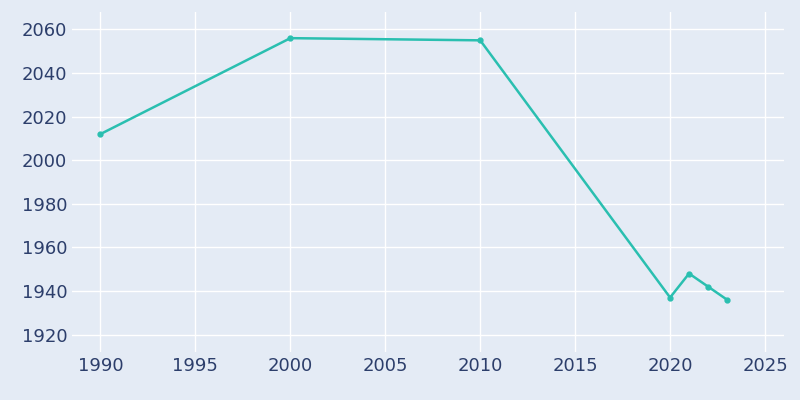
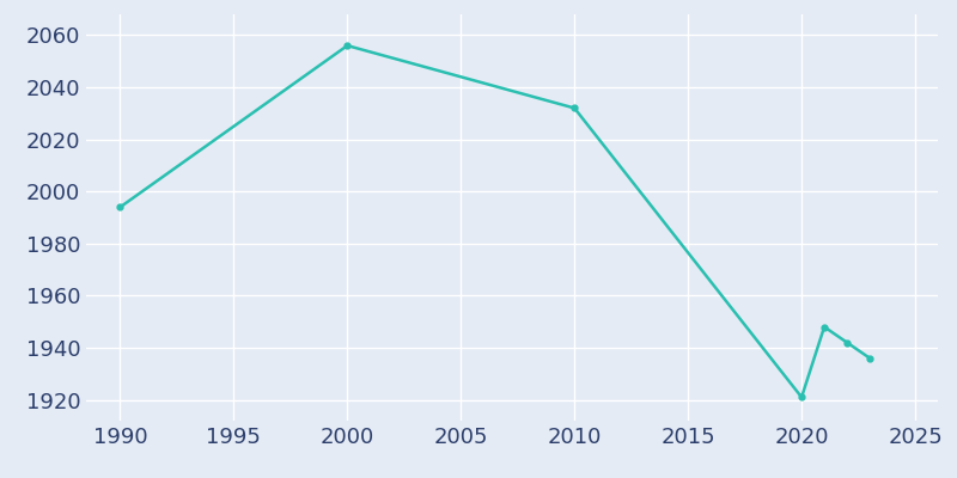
1990: 2012 -> 1994
2010: 2055 -> 2032
2020: 1937 -> 1921
